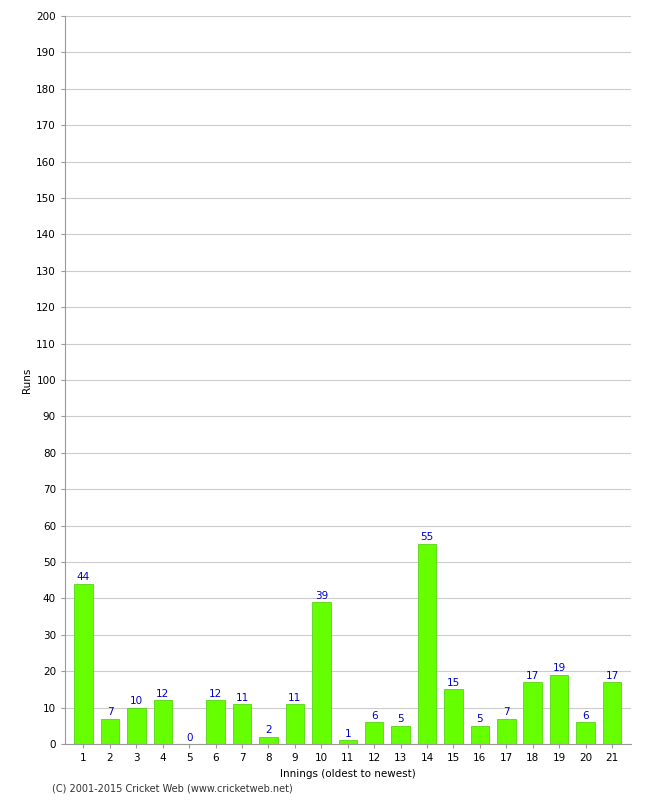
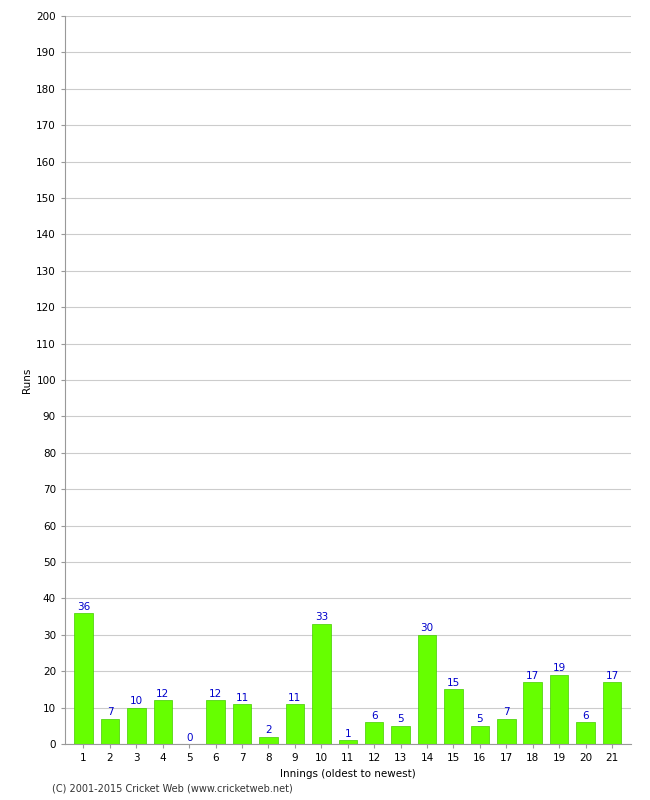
1: 44 -> 36
10: 39 -> 33
14: 55 -> 30
